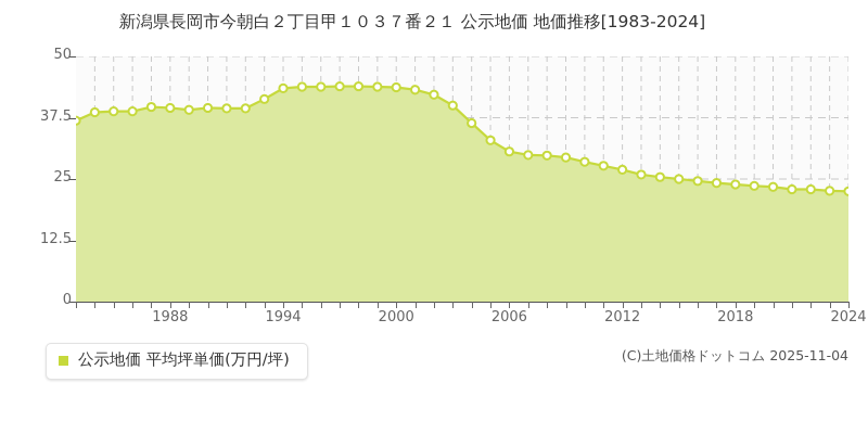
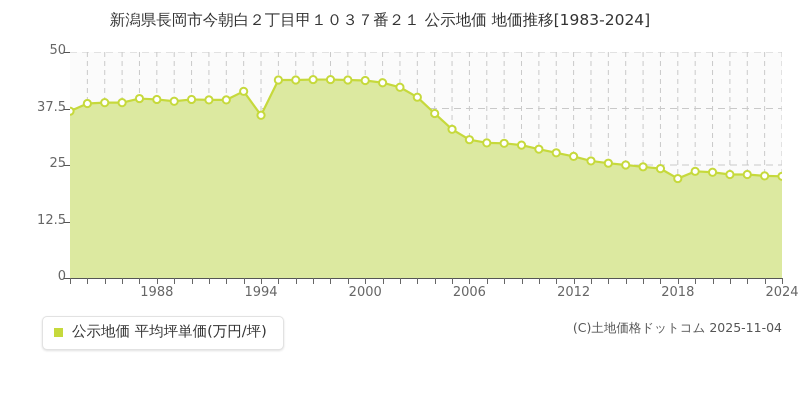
1994: 44 -> 36
2018: 24 -> 22
